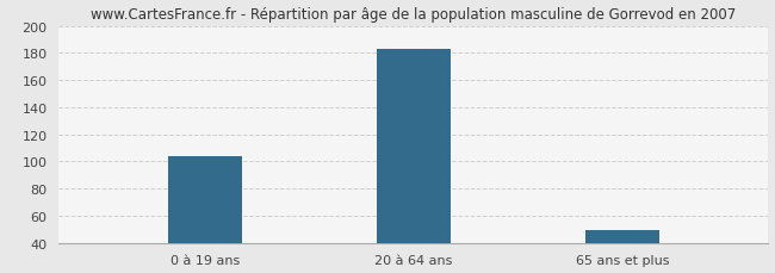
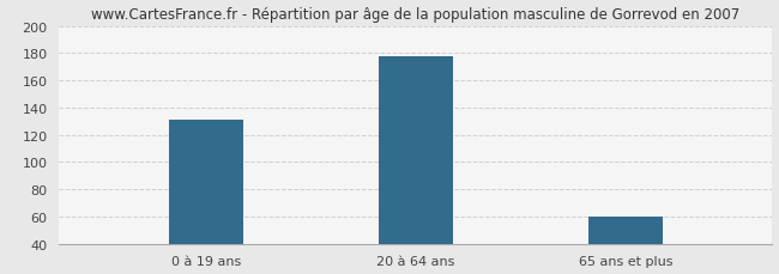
0 à 19 ans: 104 -> 131
20 à 64 ans: 183 -> 178
65 ans et plus: 49 -> 60
